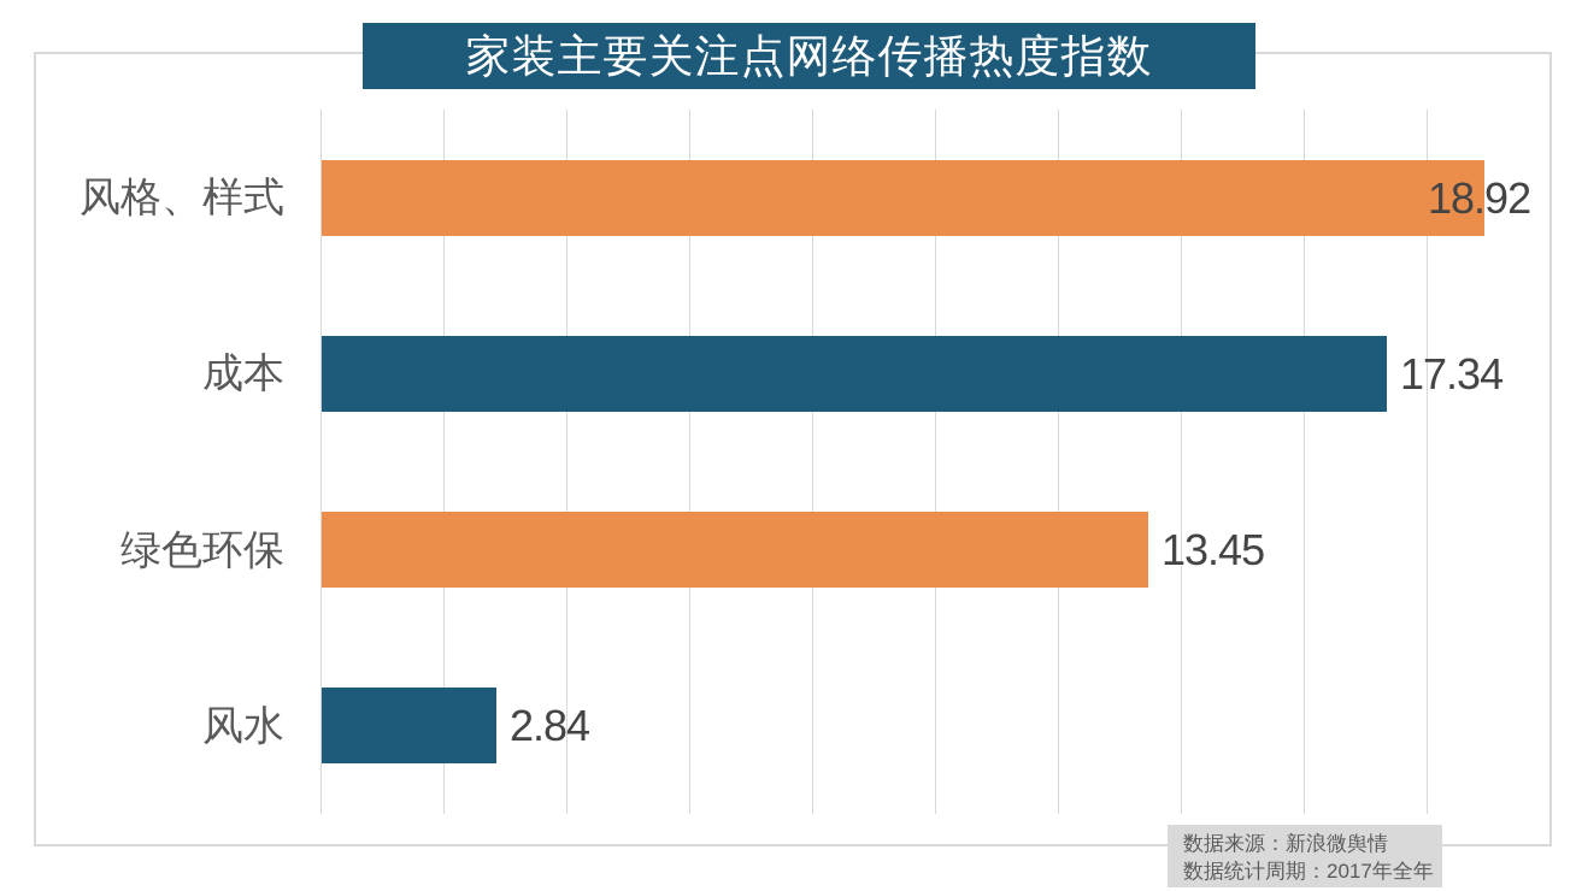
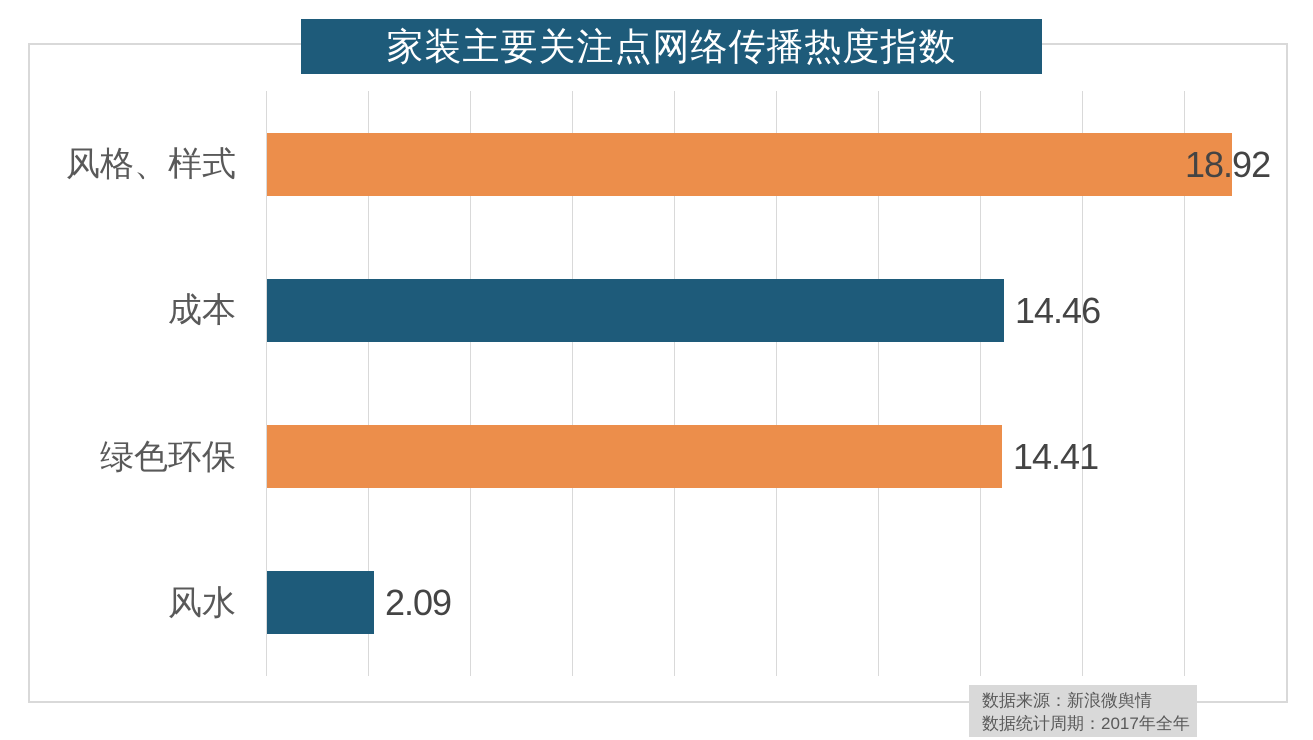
成本: 17.34 -> 14.46
绿色环保: 13.45 -> 14.41
风水: 2.84 -> 2.09
